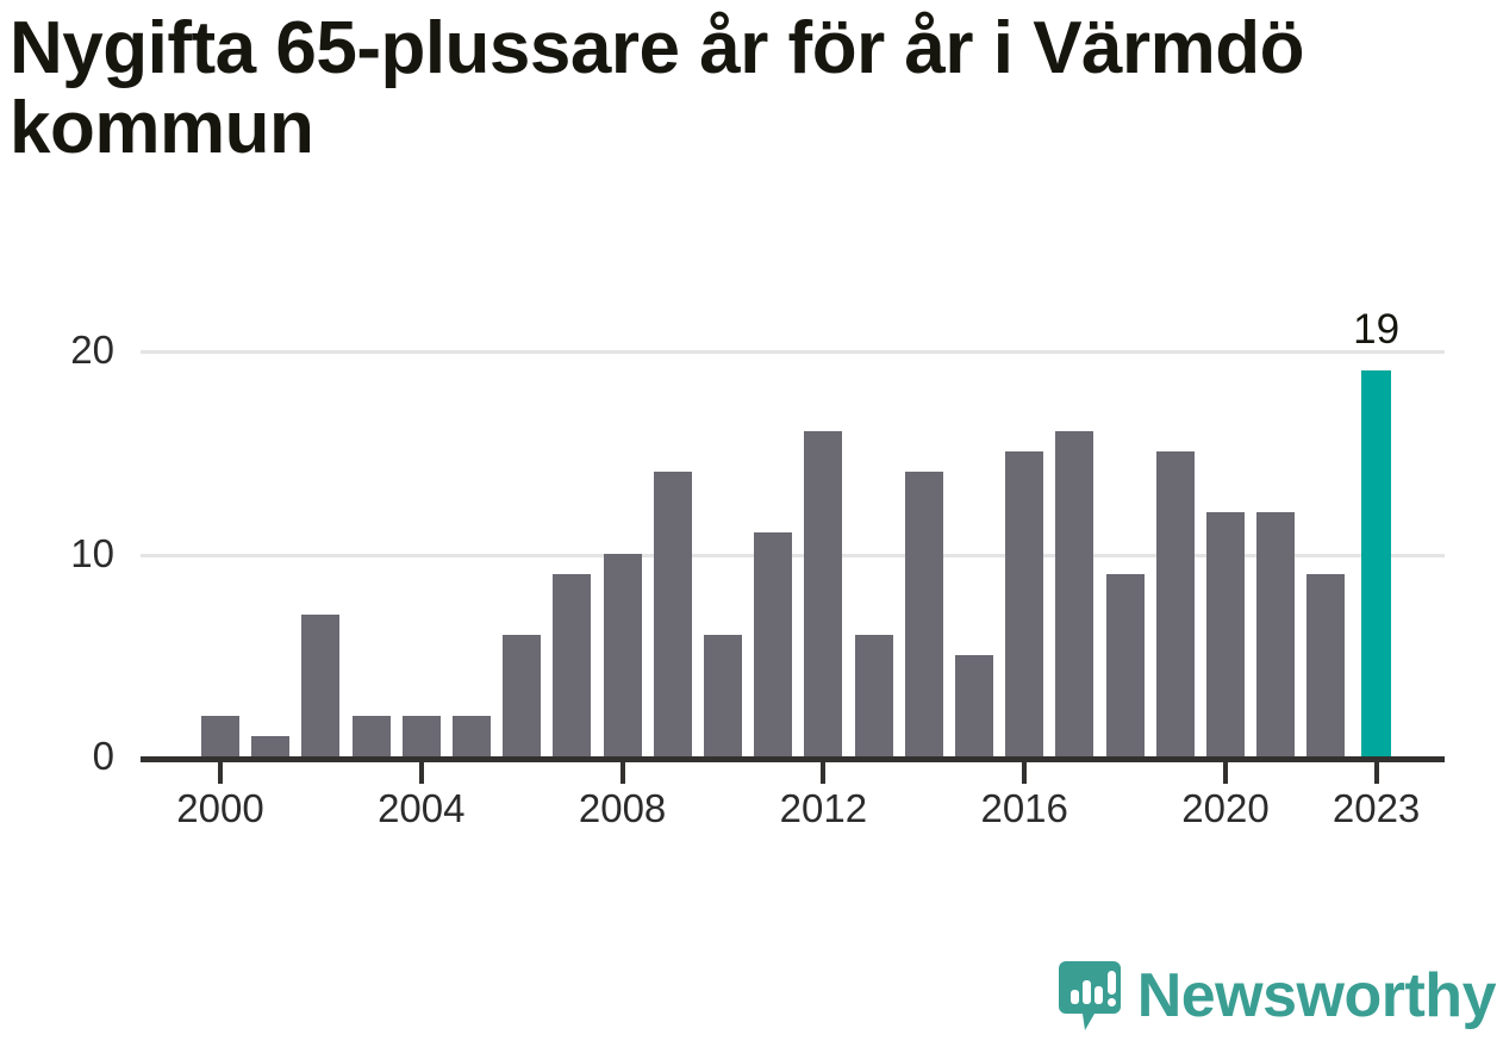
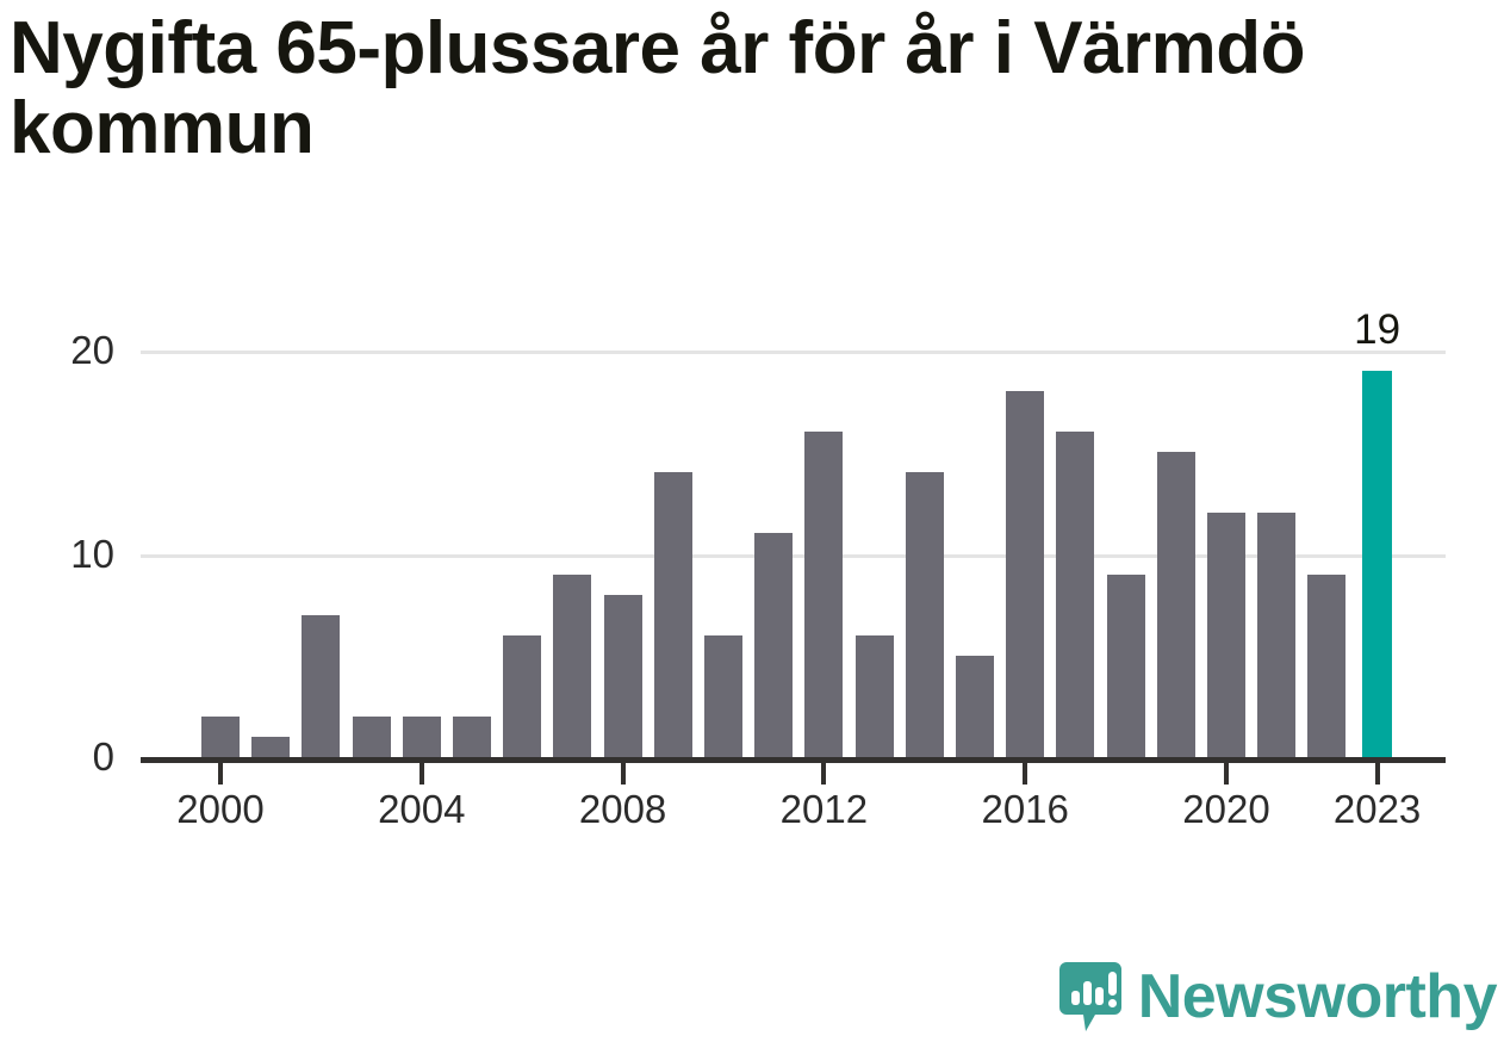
2008: 10 -> 8
2016: 15 -> 18
